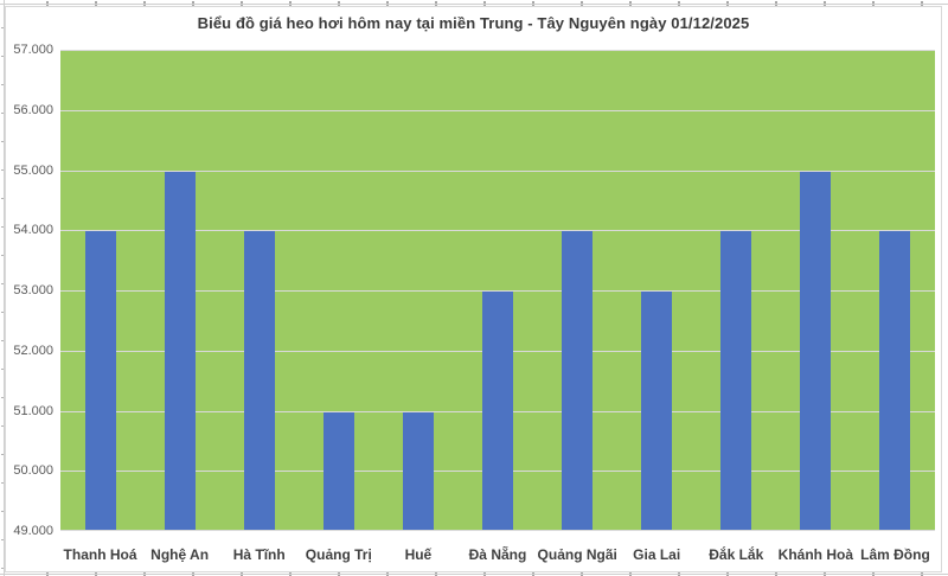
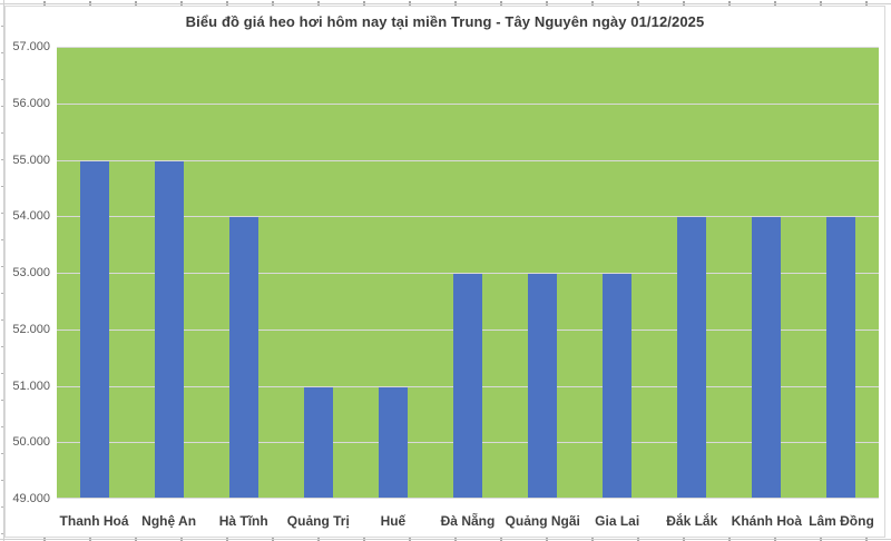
Thanh Hoá: 54000 -> 55000
Quảng Ngãi: 54000 -> 53000
Khánh Hoà: 55000 -> 54000
